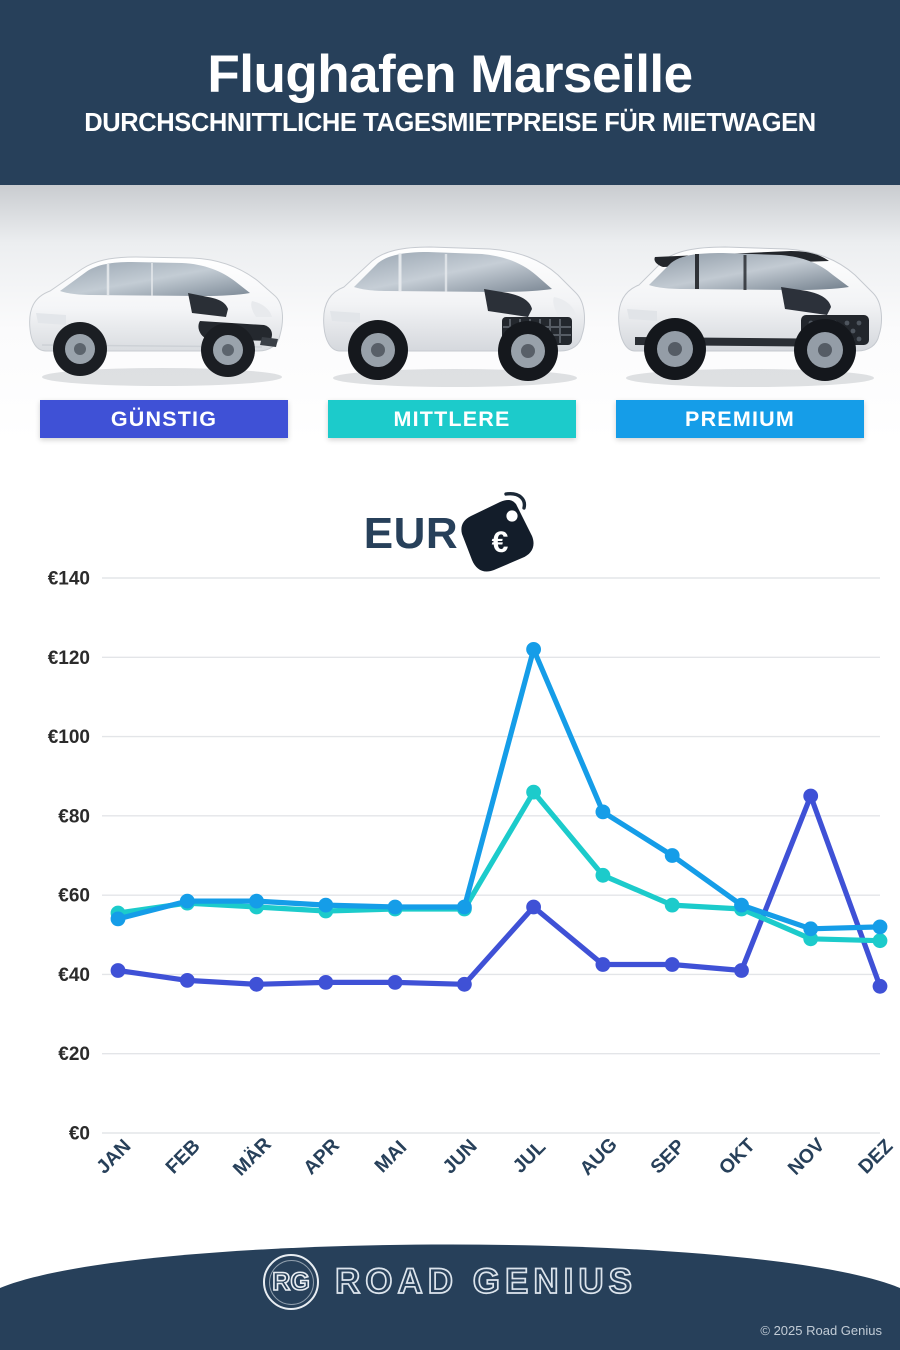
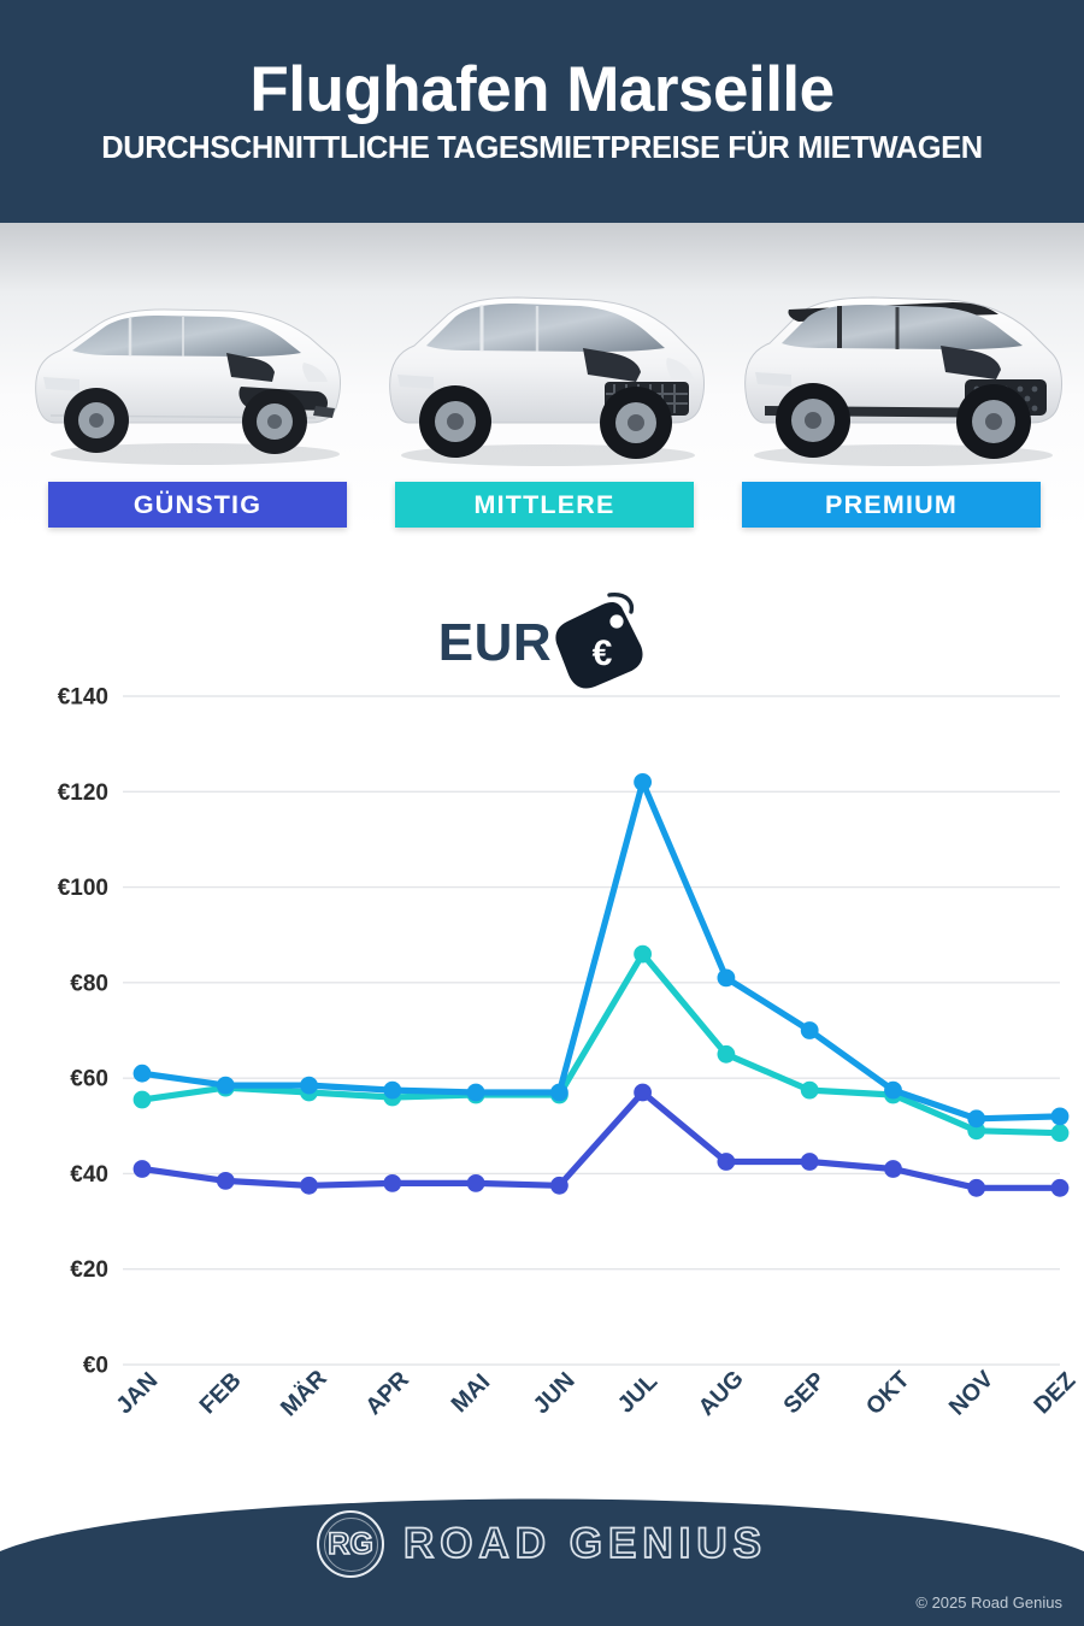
PREMIUM/JAN: €54 -> €61
GÜNSTIG/NOV: €85 -> €37
